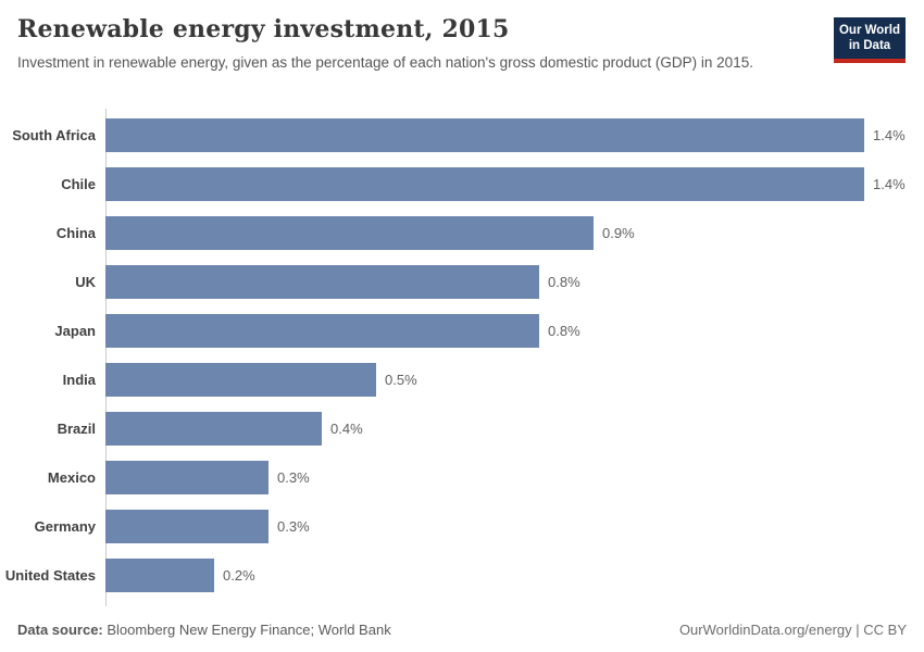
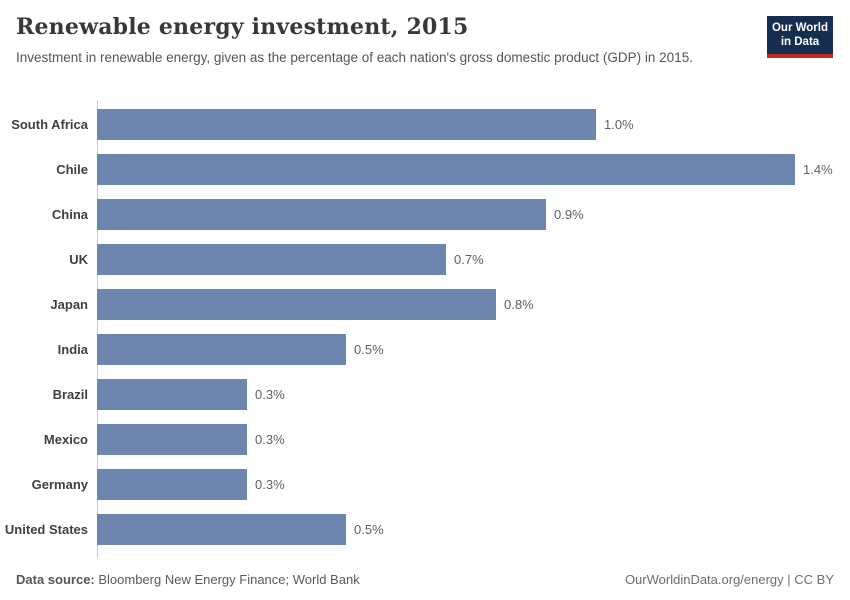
South Africa: 1.4% -> 1.0%
UK: 0.8% -> 0.7%
Brazil: 0.4% -> 0.3%
United States: 0.2% -> 0.5%
